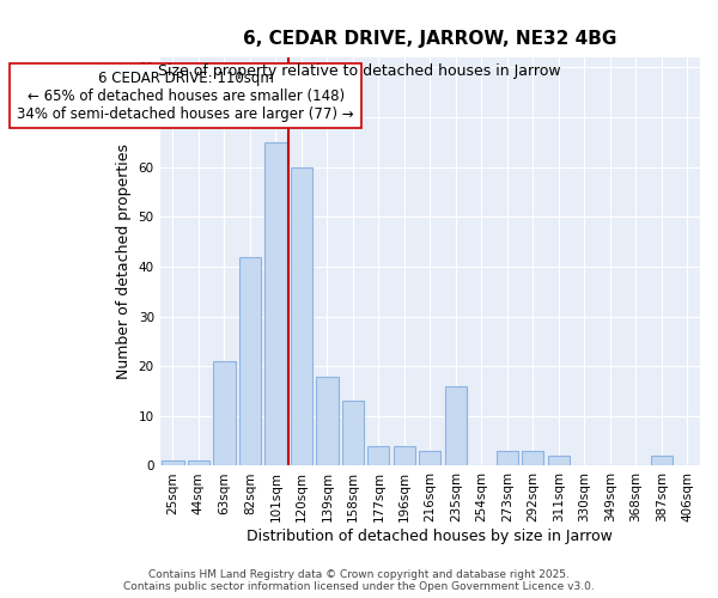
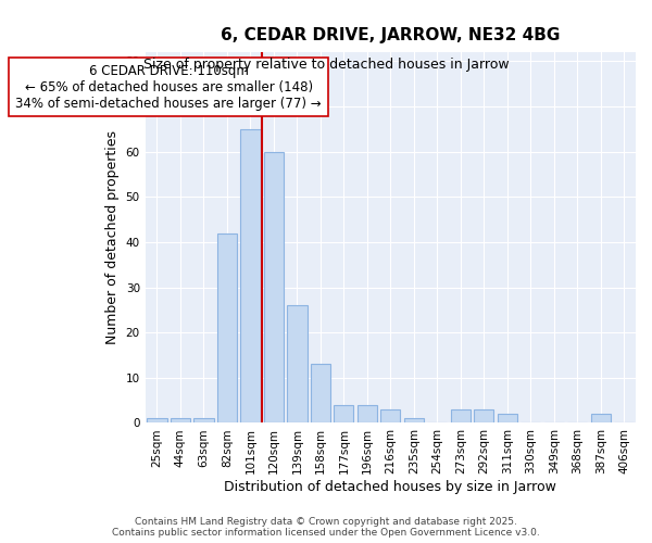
63sqm: 21 -> 1
139sqm: 18 -> 26
235sqm: 16 -> 1
